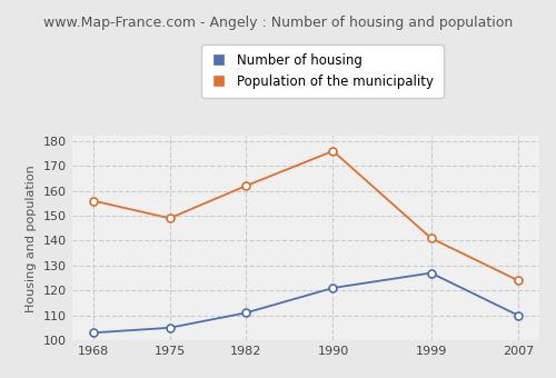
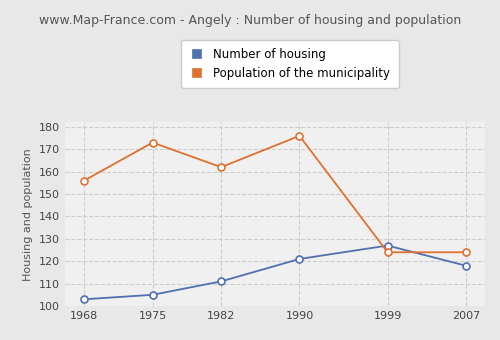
Population of the municipality/1975: 149 -> 173
Population of the municipality/1999: 141 -> 124
Number of housing/2007: 110 -> 118
